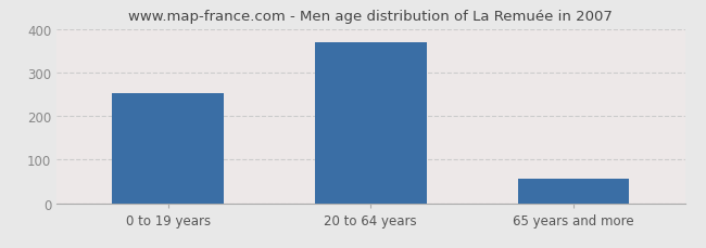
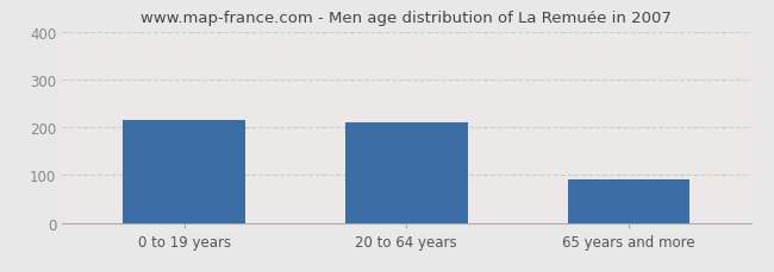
0 to 19 years: 252 -> 215
20 to 64 years: 370 -> 210
65 years and more: 57 -> 90
